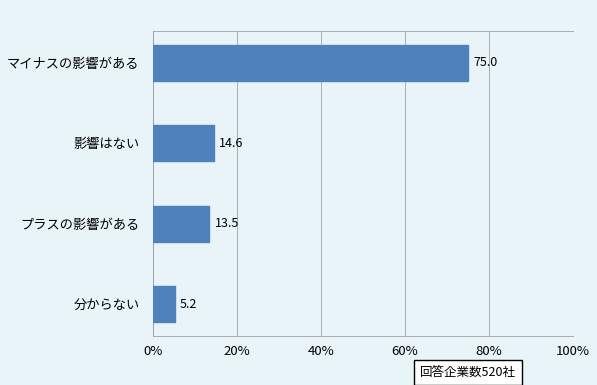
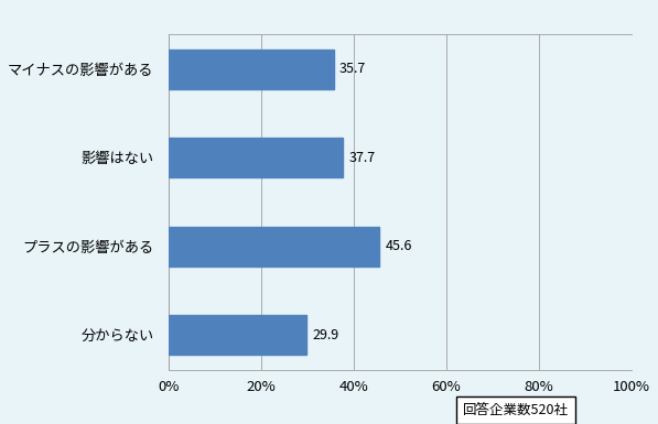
マイナスの影響がある: 75.0 -> 35.7
影響はない: 14.6 -> 37.7
プラスの影響がある: 13.5 -> 45.6
分からない: 5.2 -> 29.9
